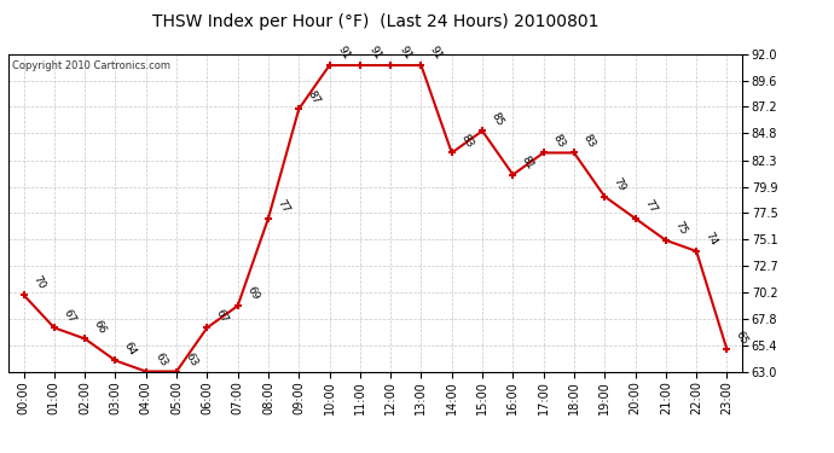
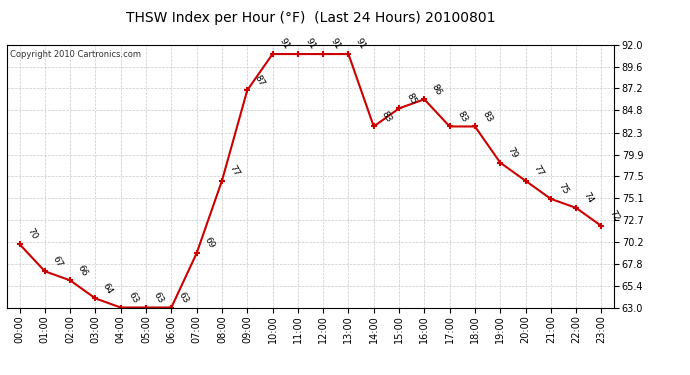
06:00: 67 -> 63
16:00: 81 -> 86
23:00: 65 -> 72
